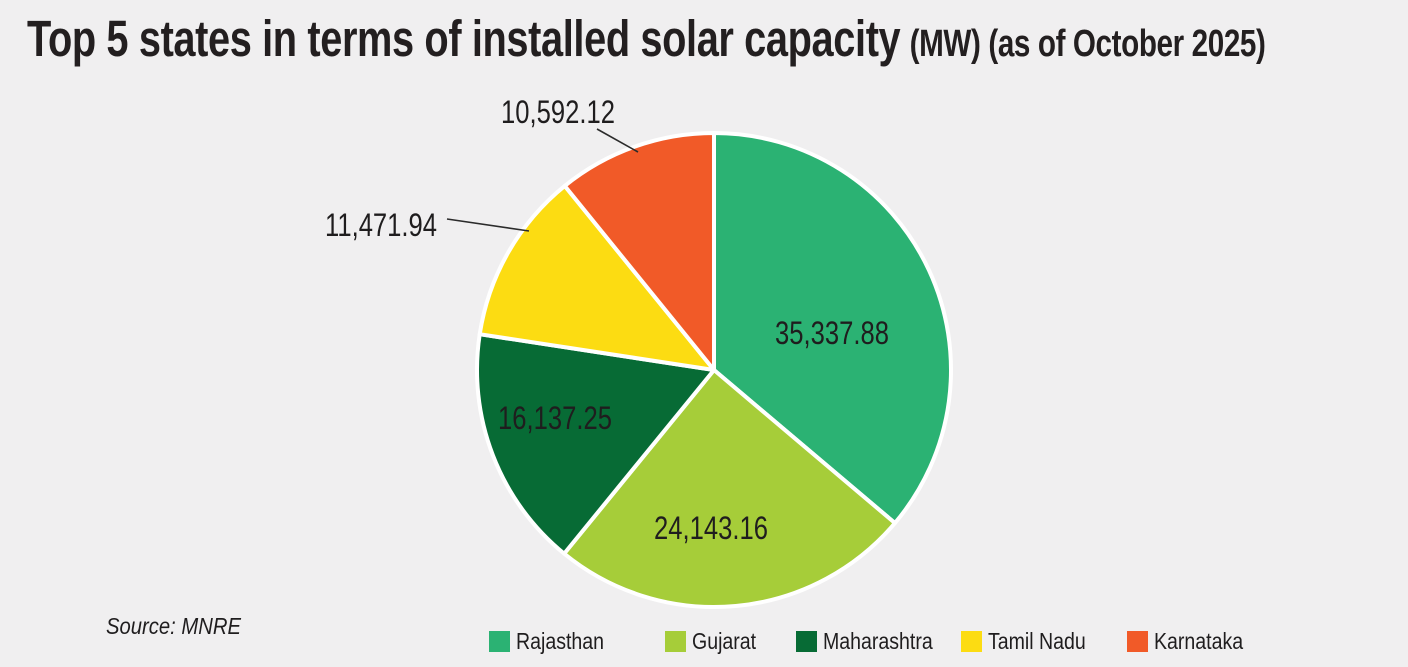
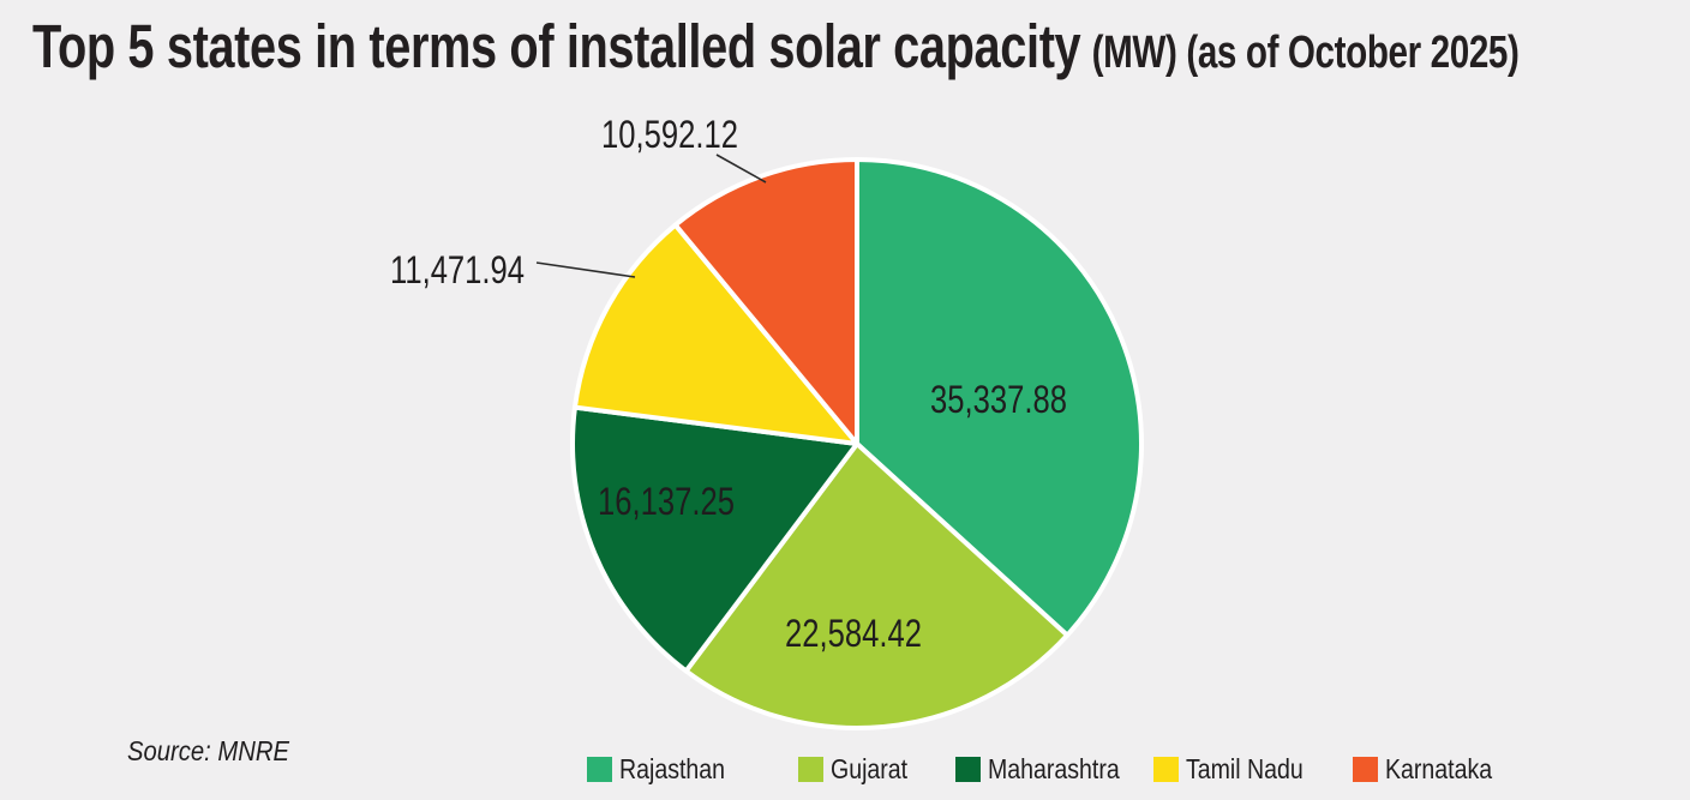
Gujarat: 24,143.16 -> 22,584.42
